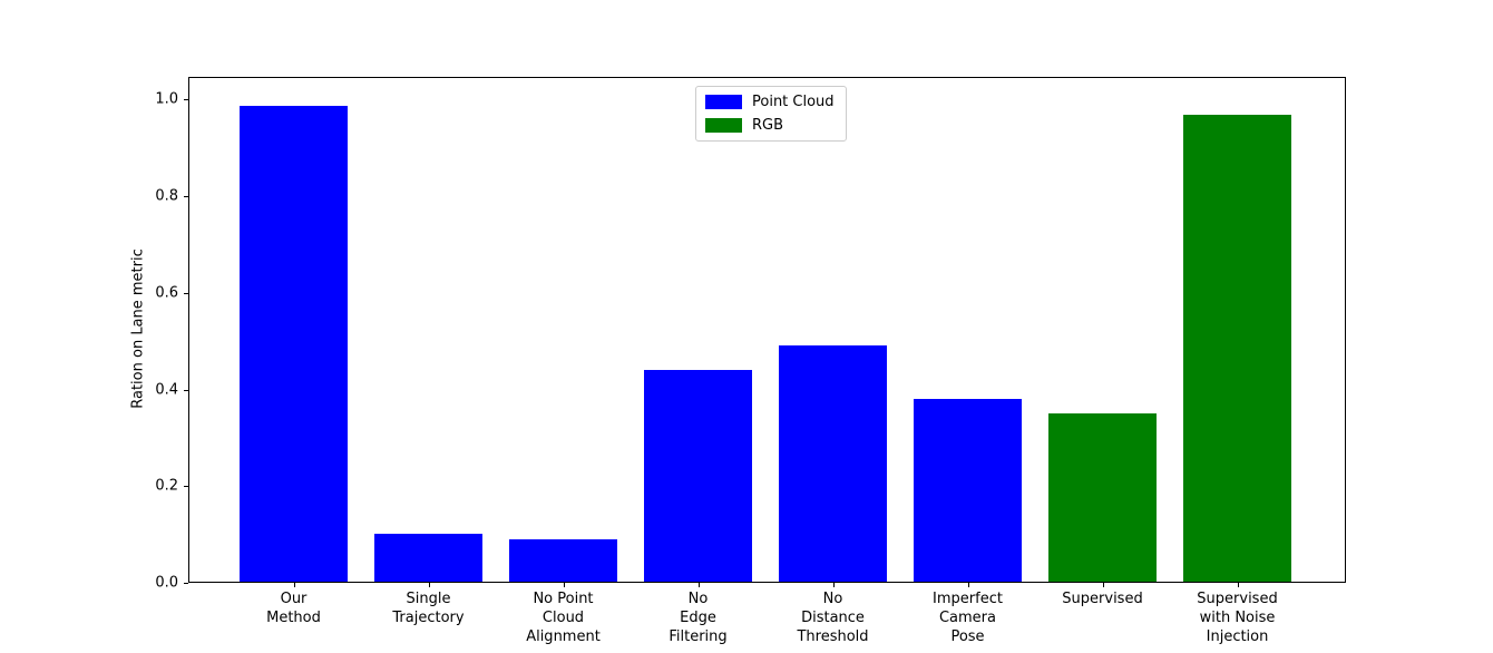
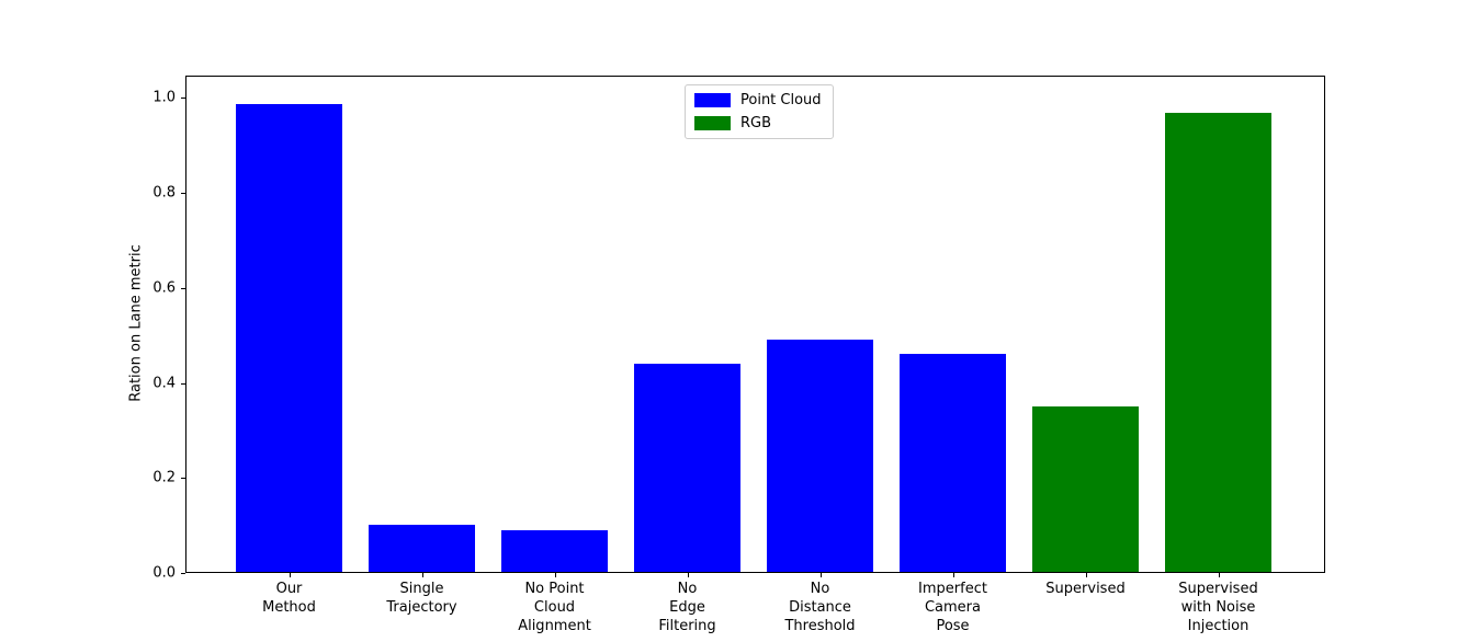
Point Cloud/Imperfect Camera Pose: 0.38 -> 0.46
